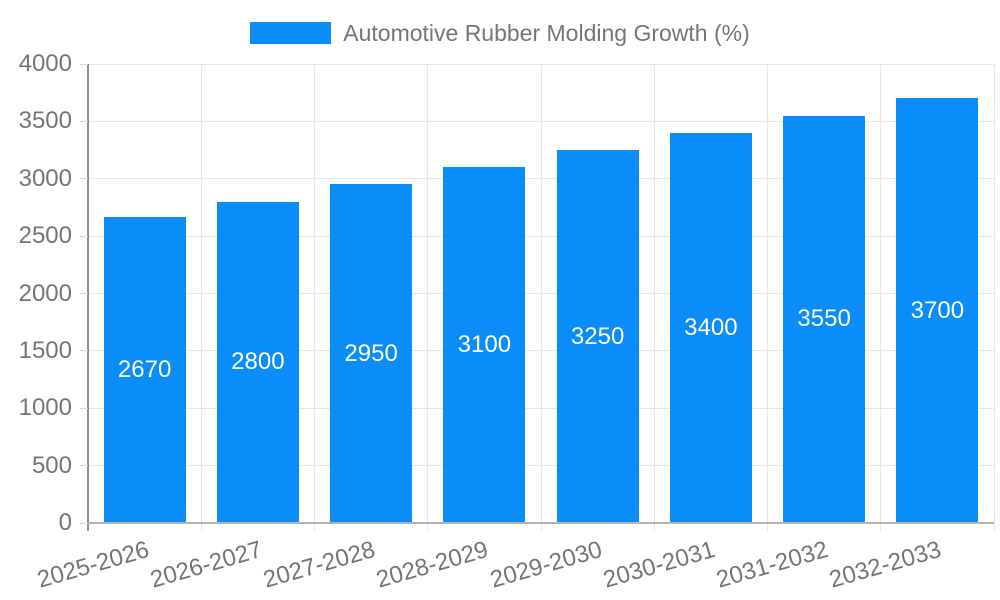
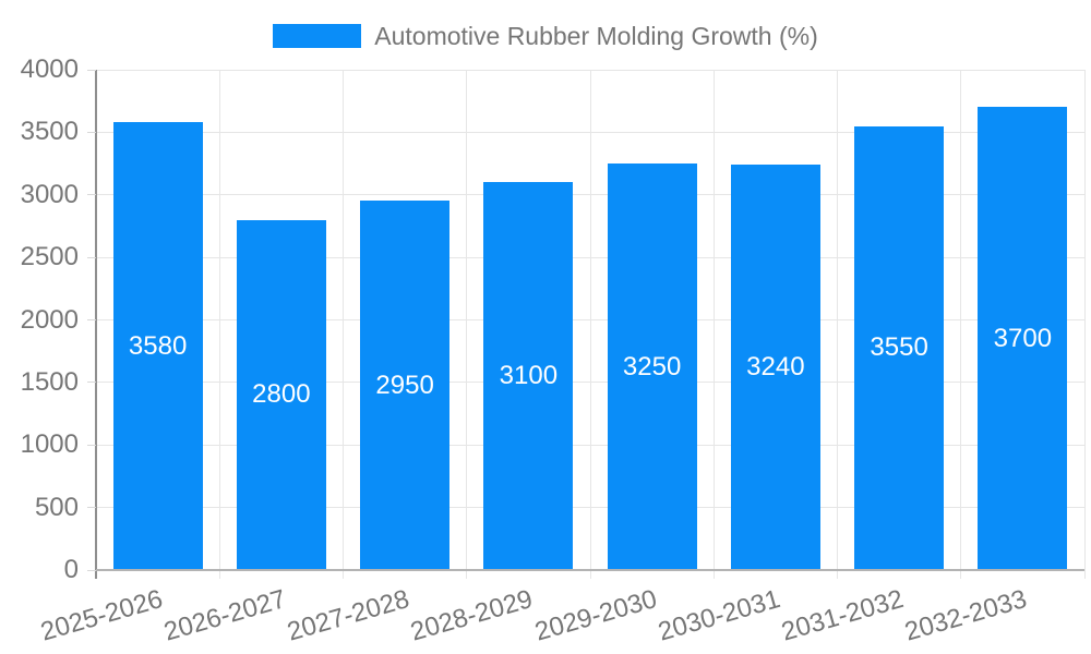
2025-2026: 2670 -> 3580
2030-2031: 3400 -> 3240
